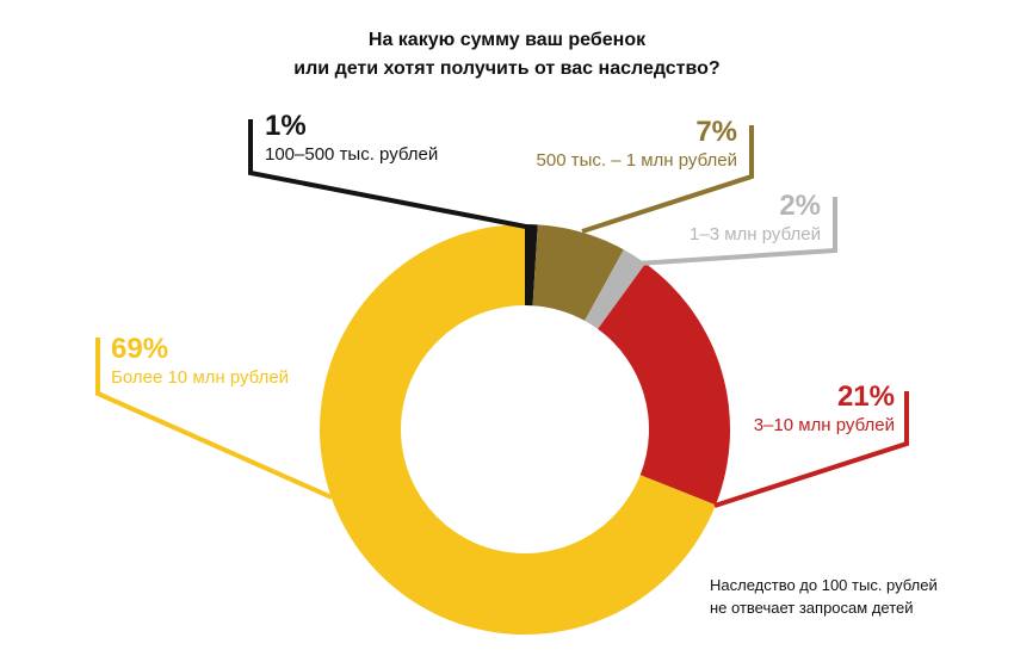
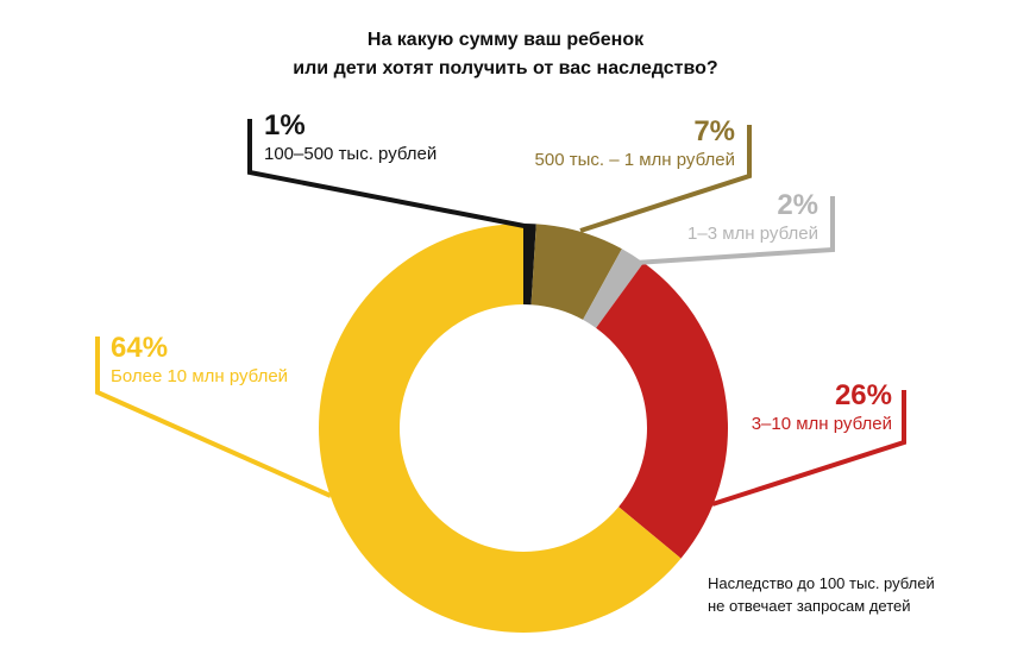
3–10 млн рублей: 21% -> 26%
Более 10 млн рублей: 69% -> 64%
